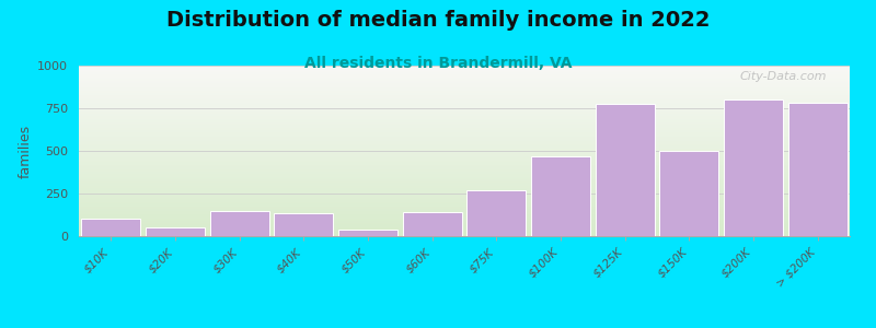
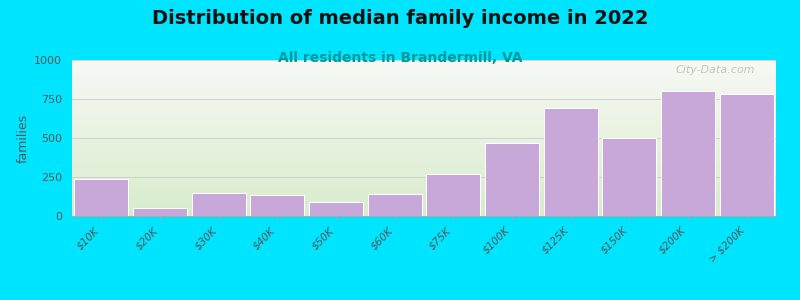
$10K: 100 -> 240
$50K: 40 -> 90
$125K: 780 -> 690
